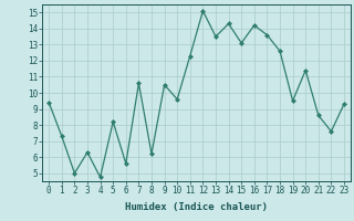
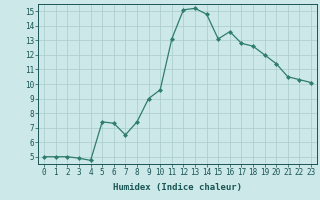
0: 9.4 -> 5.0
1: 7.3 -> 5.0
3: 6.3 -> 4.9
5: 8.2 -> 7.4
6: 5.6 -> 7.3
7: 10.6 -> 6.5
8: 6.2 -> 7.4
9: 10.5 -> 9.0
11: 12.3 -> 13.1
13: 13.5 -> 15.2
14: 14.3 -> 14.8
16: 14.2 -> 13.6
17: 13.6 -> 12.8
19: 9.5 -> 12.0
21: 8.6 -> 10.5
22: 7.6 -> 10.3
23: 9.3 -> 10.1
